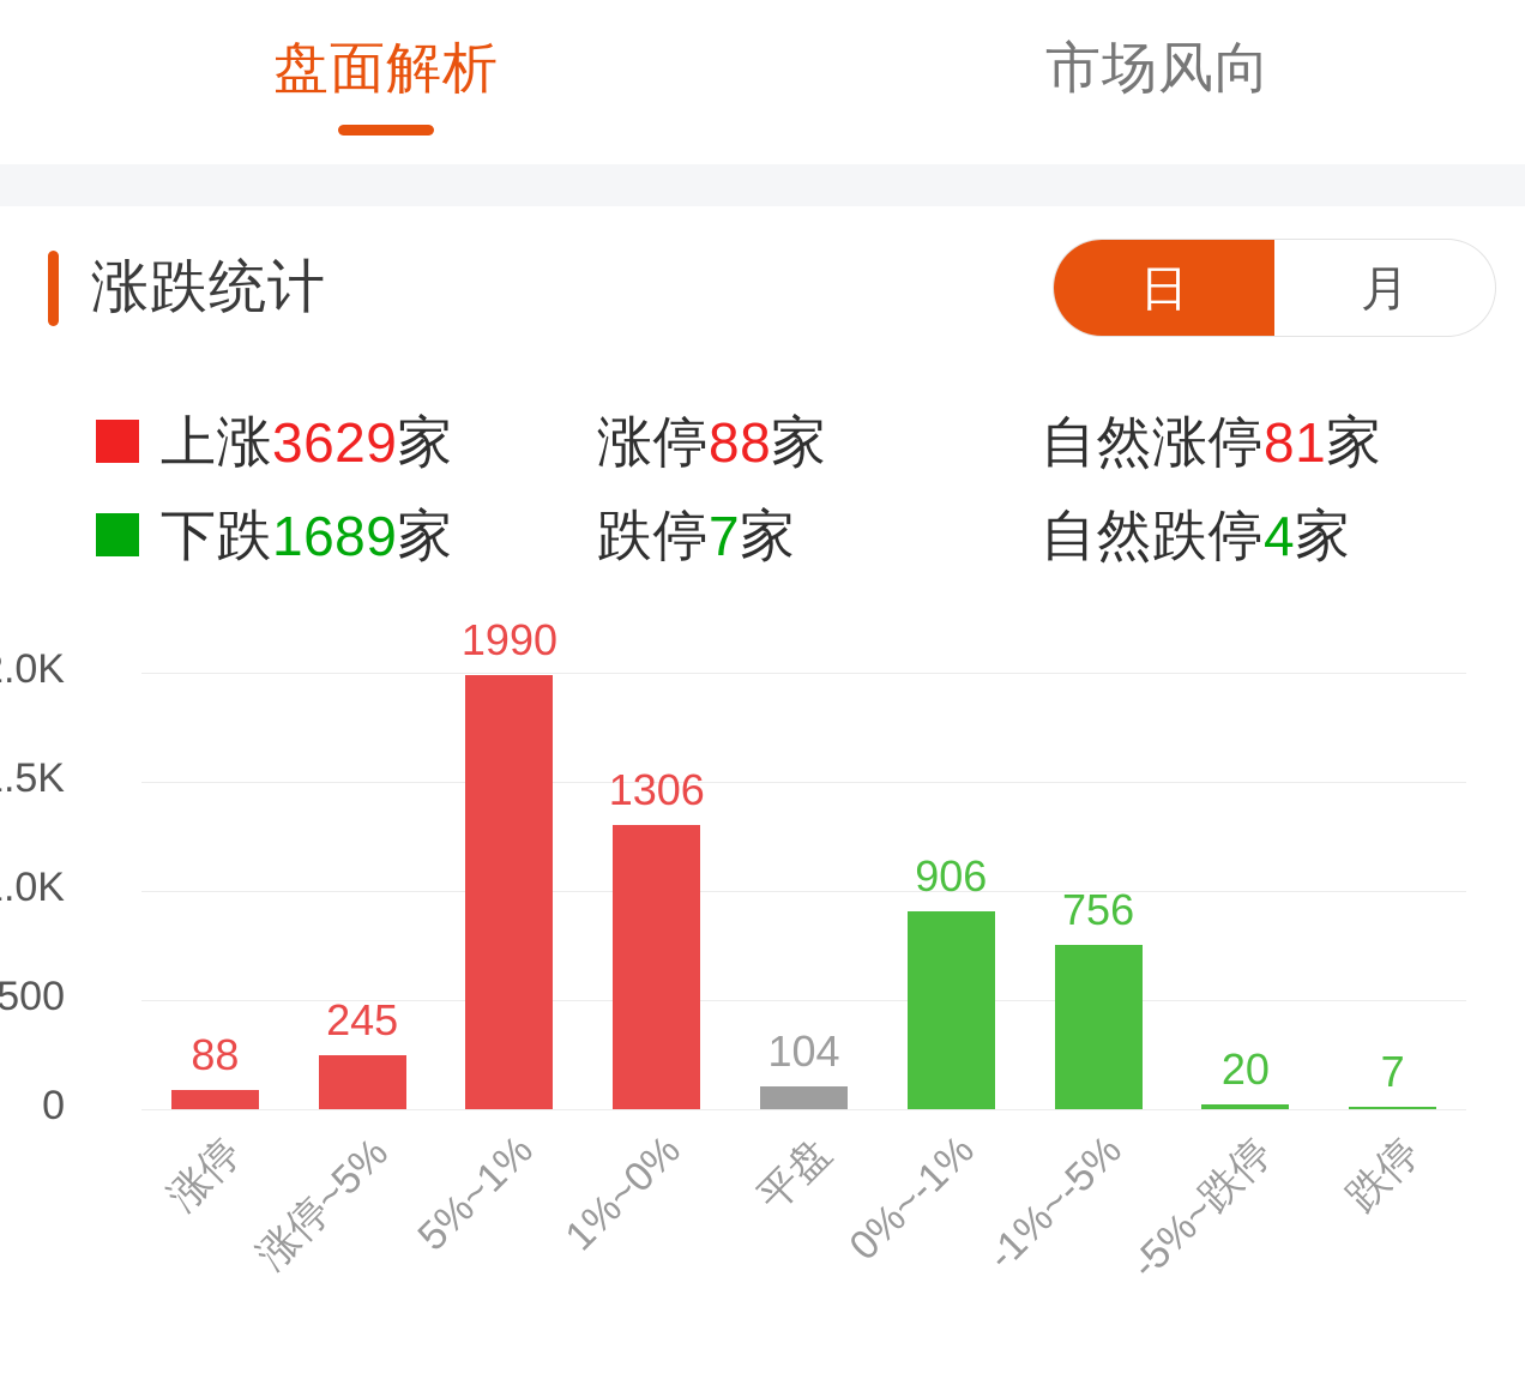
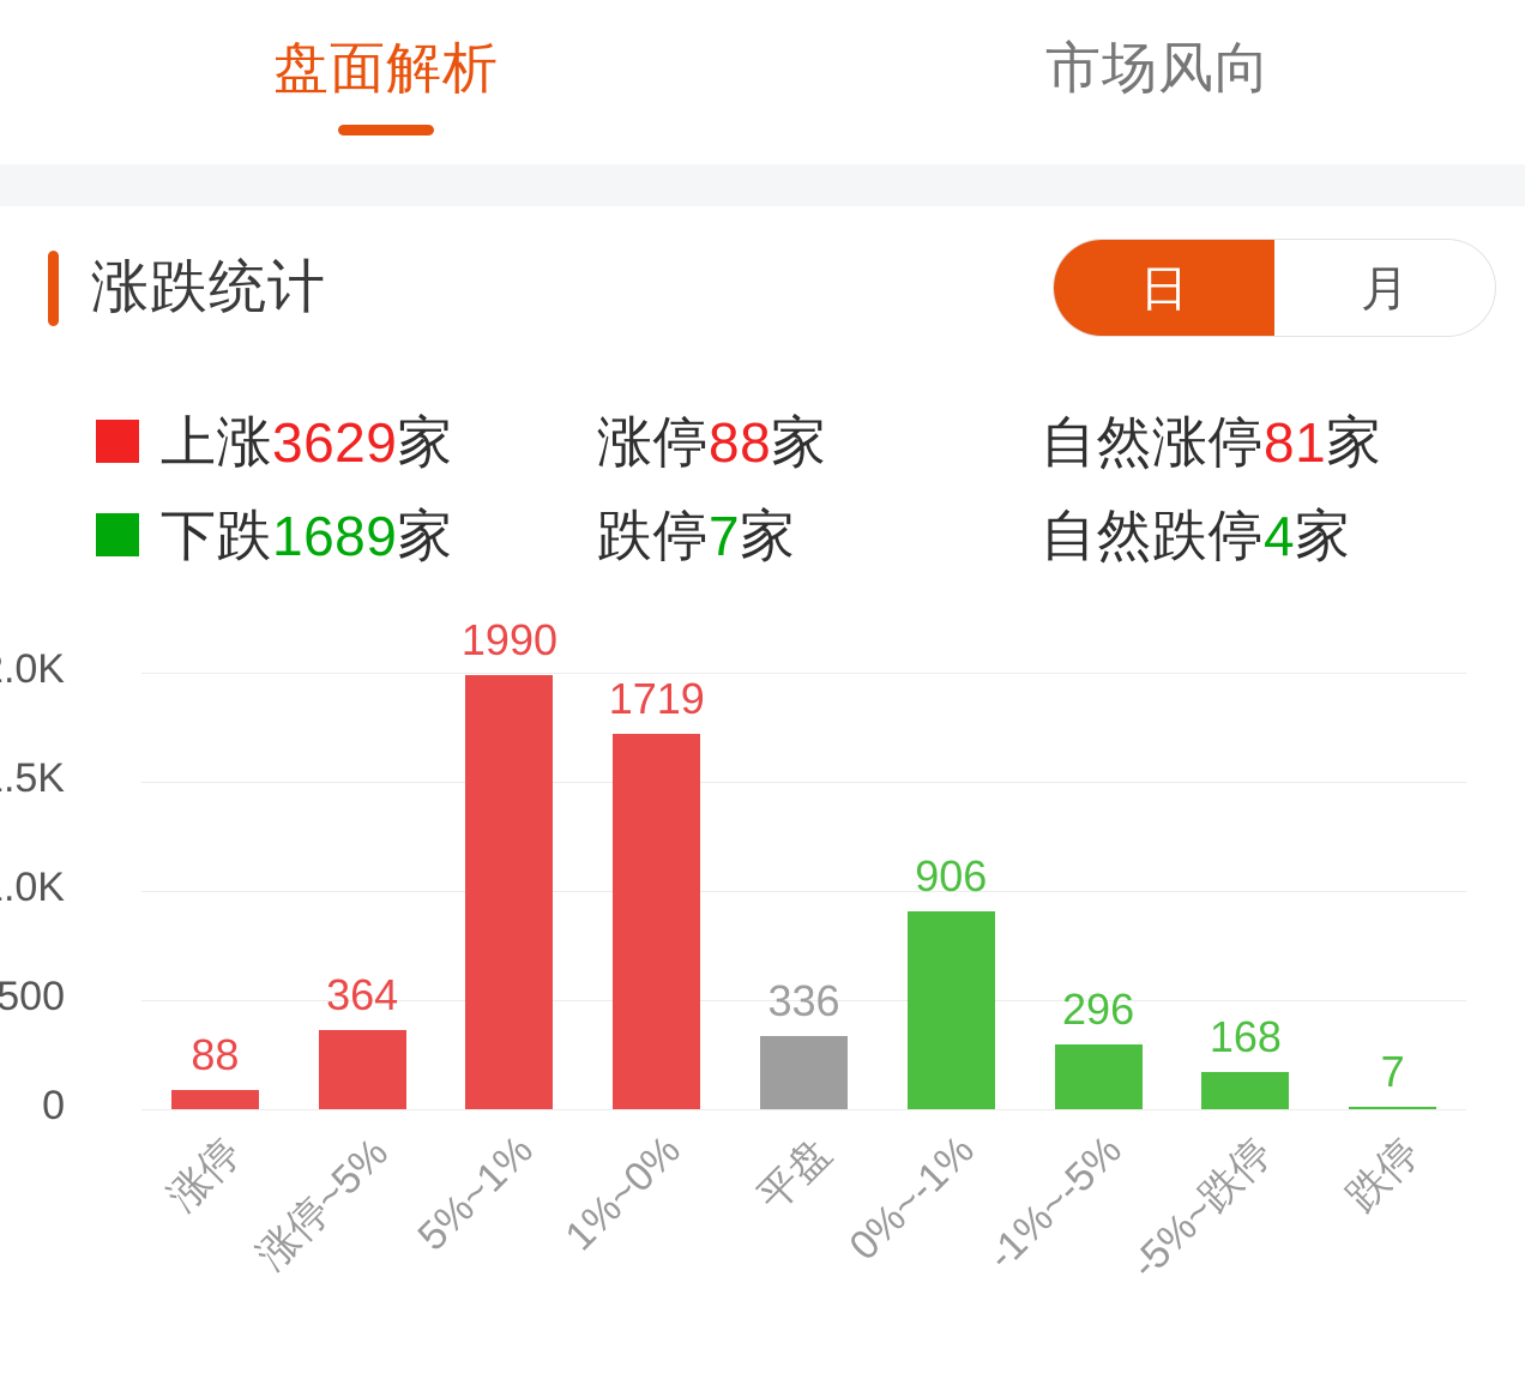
涨停~5%: 245 -> 364
1%~0%: 1306 -> 1719
平盘: 104 -> 336
-1%~-5%: 756 -> 296
-5%~跌停: 20 -> 168
